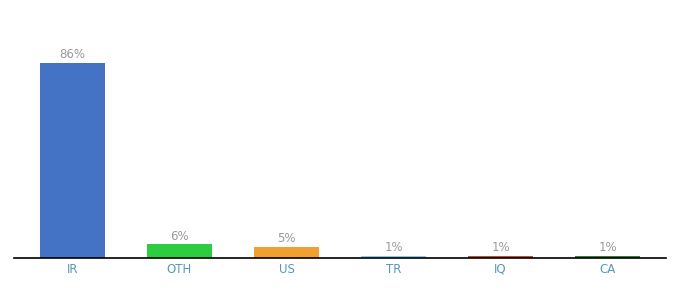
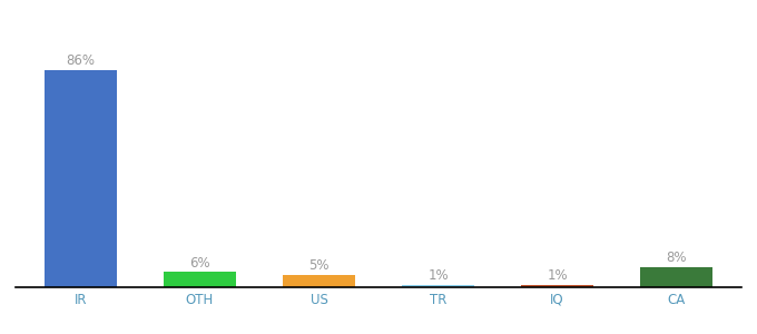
CA: 1% -> 8%
